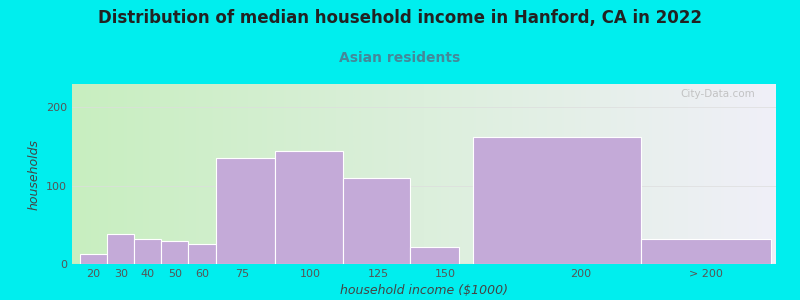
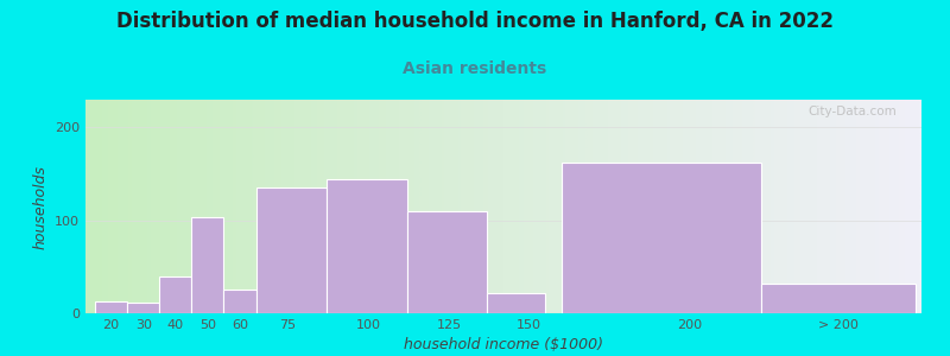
30: 38 -> 12
40: 32 -> 40
50: 30 -> 104
